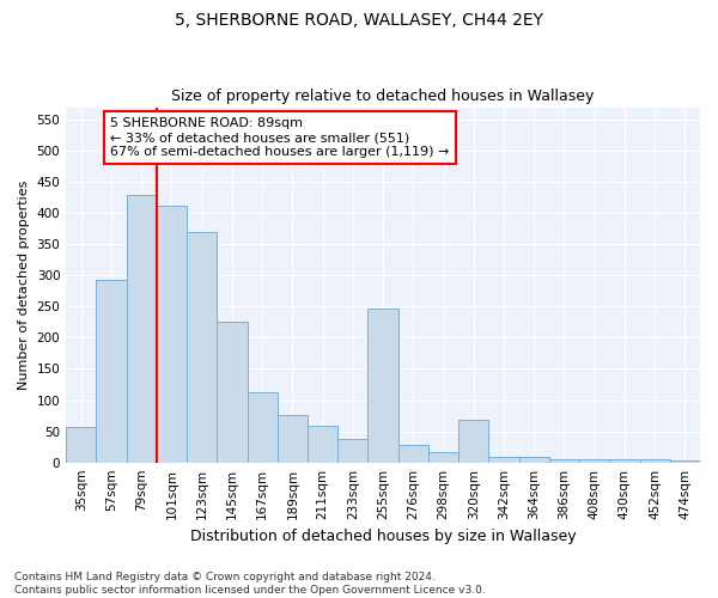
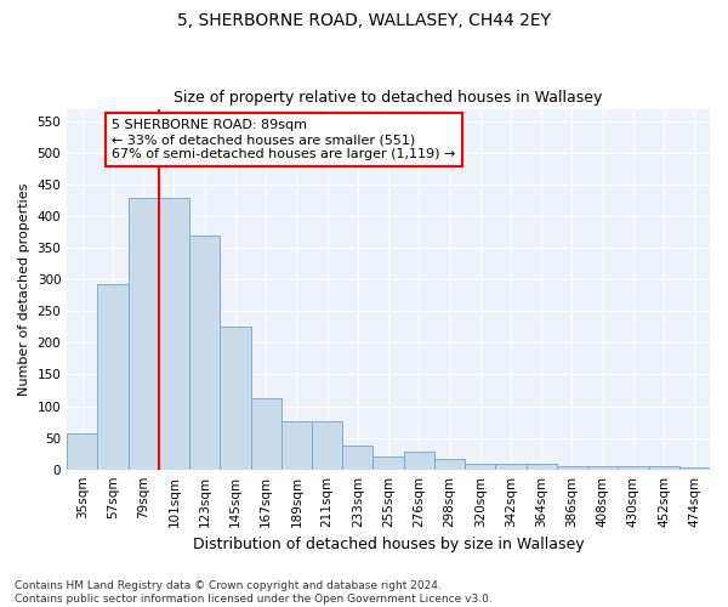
101sqm: 412 -> 430
211sqm: 58 -> 76
255sqm: 246 -> 20
320sqm: 68 -> 9
